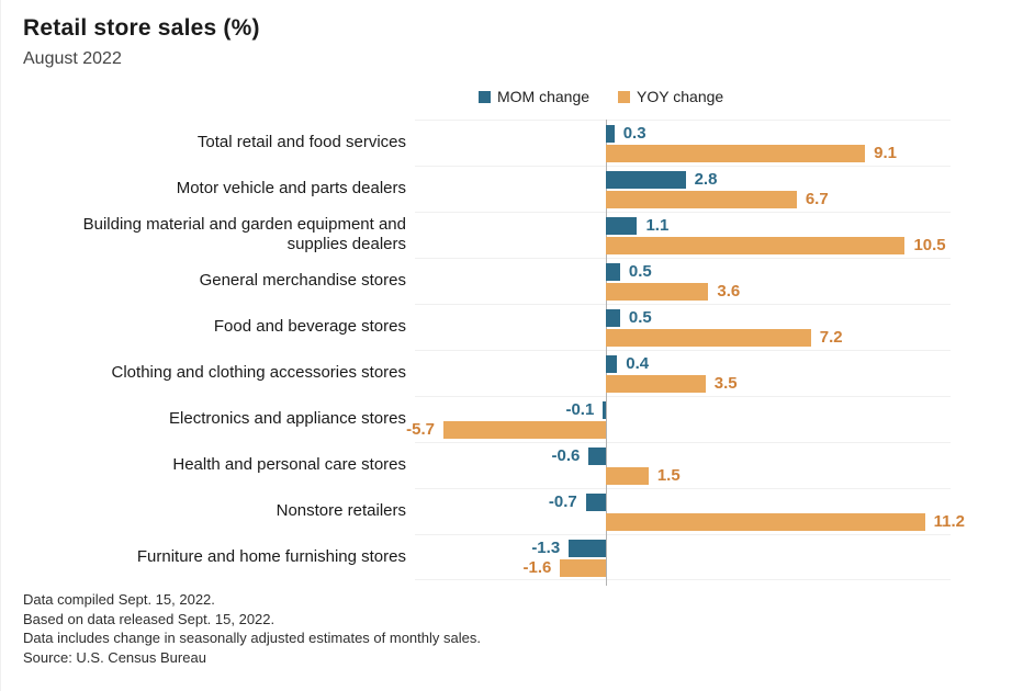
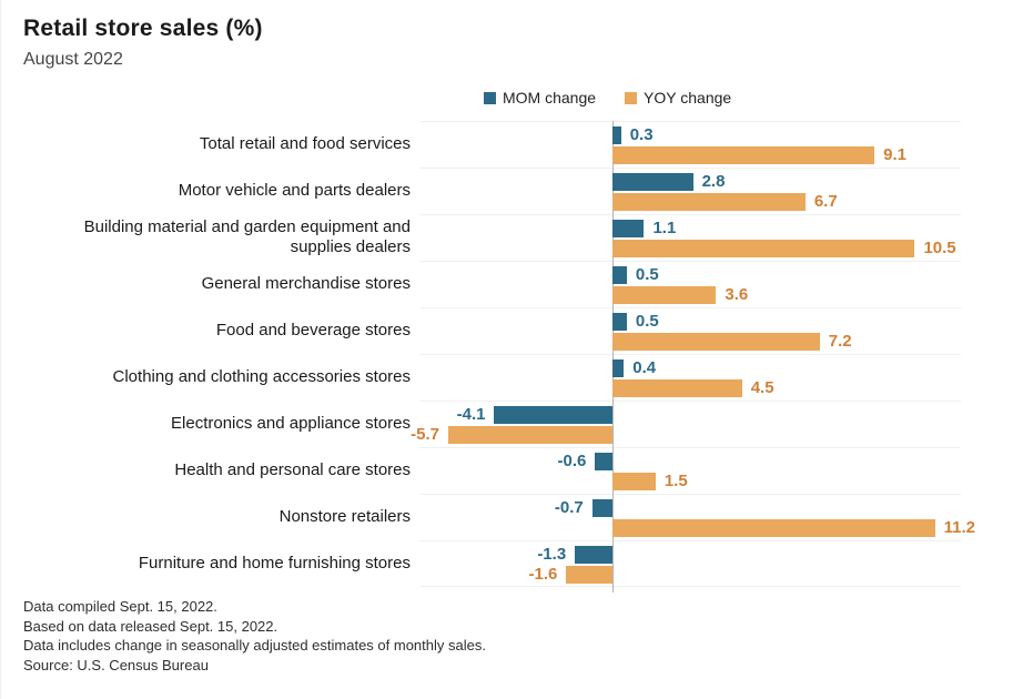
YOY change/Clothing and clothing accessories stores: 3.5 -> 4.5
MOM change/Electronics and appliance stores: -0.1 -> -4.1
